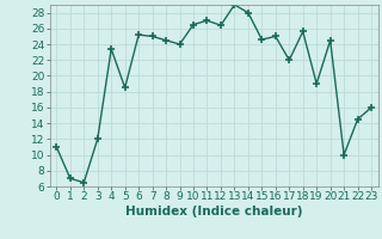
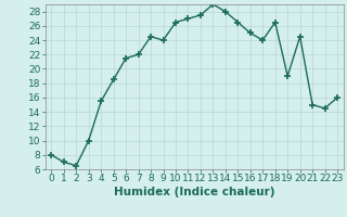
0: 11.0 -> 8.0
3: 12.0 -> 10.0
4: 23.4 -> 15.5
6: 25.2 -> 21.5
7: 25.0 -> 22.0
12: 26.4 -> 27.5
15: 24.6 -> 26.5
17: 22.0 -> 24.0
18: 25.6 -> 26.5
21: 10.0 -> 15.0
